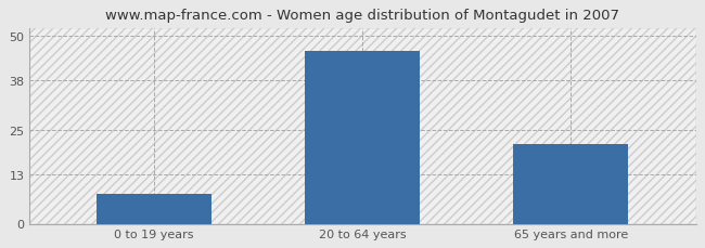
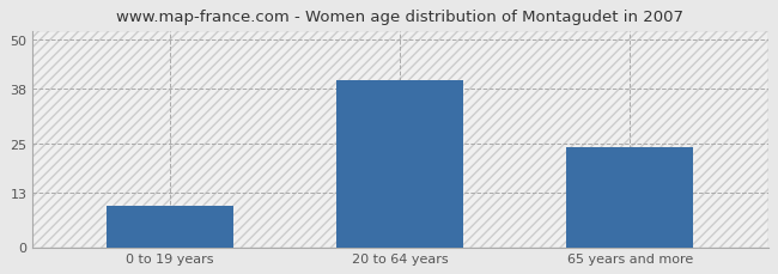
0 to 19 years: 8 -> 10
20 to 64 years: 46 -> 40
65 years and more: 21 -> 24
